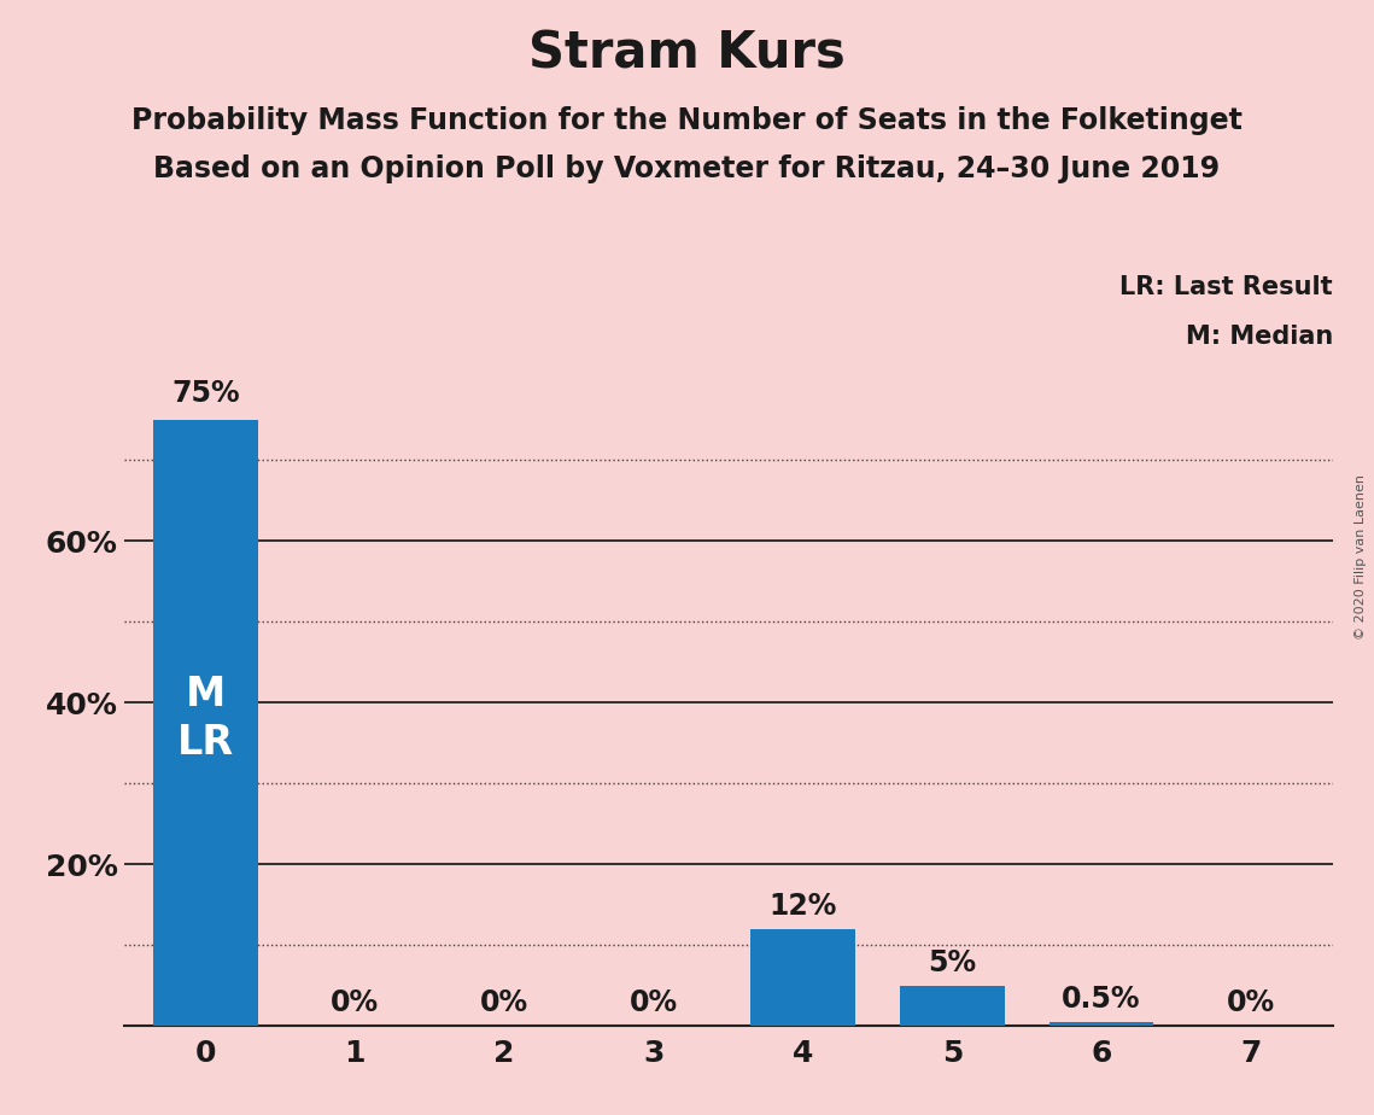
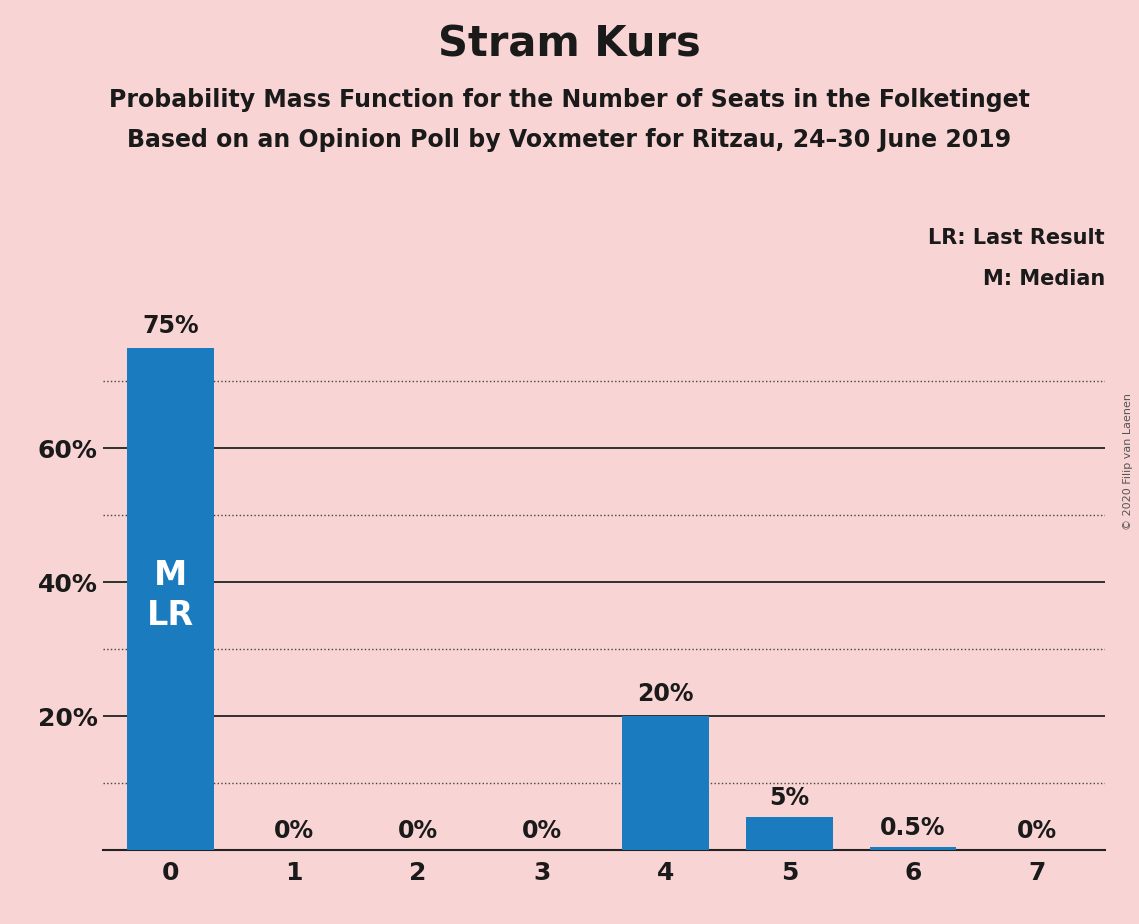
4: 12% -> 20%
